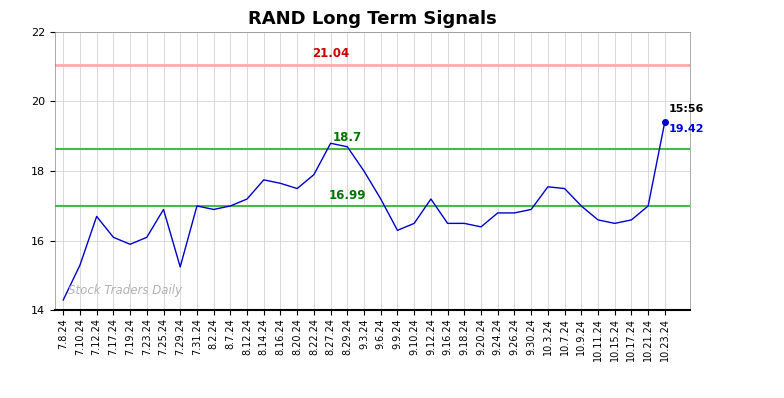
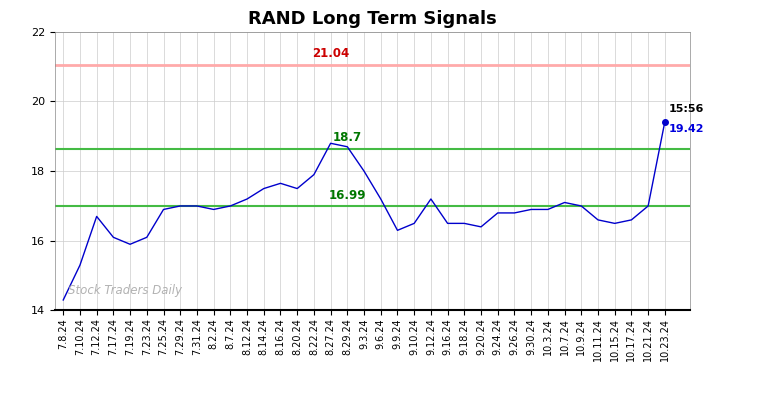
7.29.24: 15.25 -> 17.00
8.14.24: 17.75 -> 17.50
10.3.24: 17.55 -> 16.90
10.7.24: 17.50 -> 17.10
